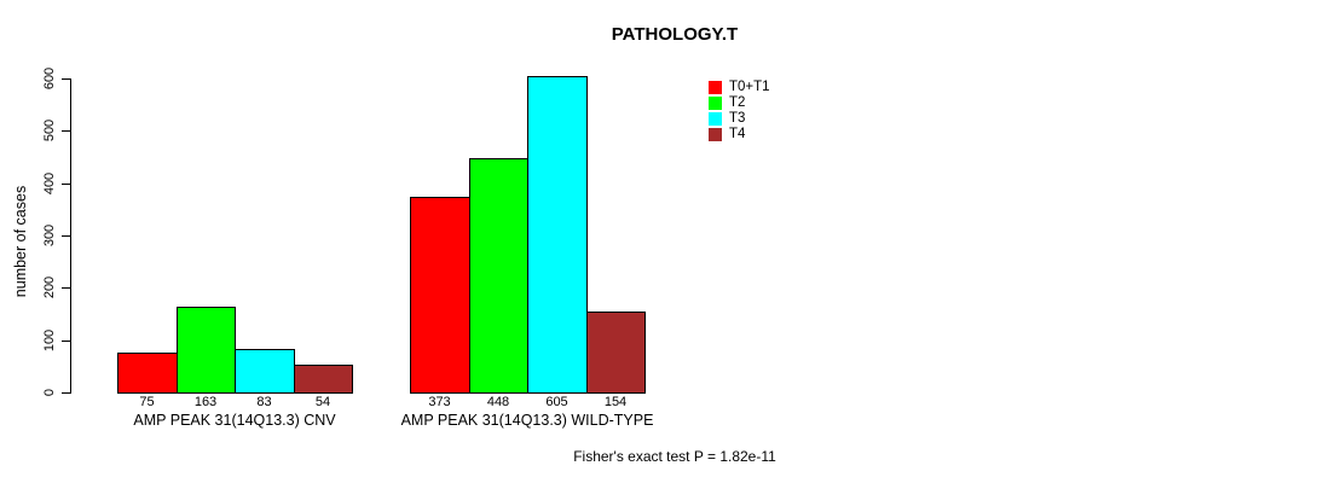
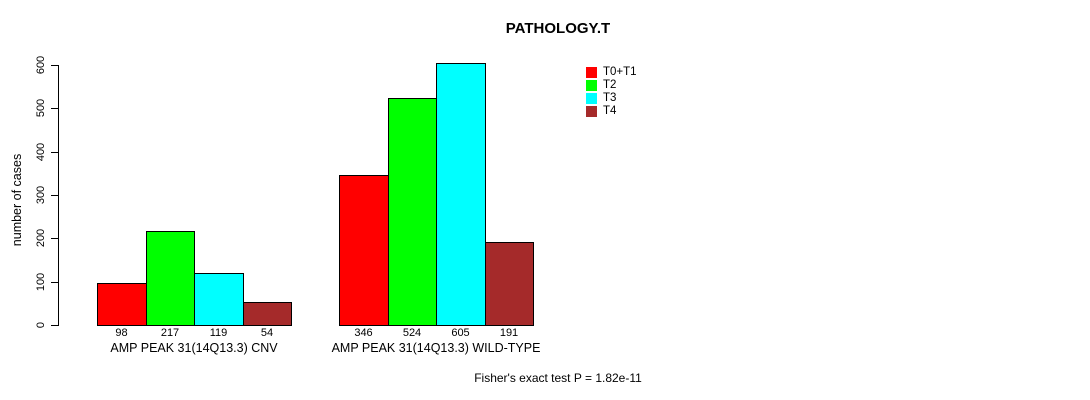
T0+T1/AMP PEAK 31(14Q13.3) CNV: 75 -> 98
T2/AMP PEAK 31(14Q13.3) CNV: 163 -> 217
T3/AMP PEAK 31(14Q13.3) CNV: 83 -> 119
T0+T1/AMP PEAK 31(14Q13.3) WILD-TYPE: 373 -> 346
T2/AMP PEAK 31(14Q13.3) WILD-TYPE: 448 -> 524
T4/AMP PEAK 31(14Q13.3) WILD-TYPE: 154 -> 191
